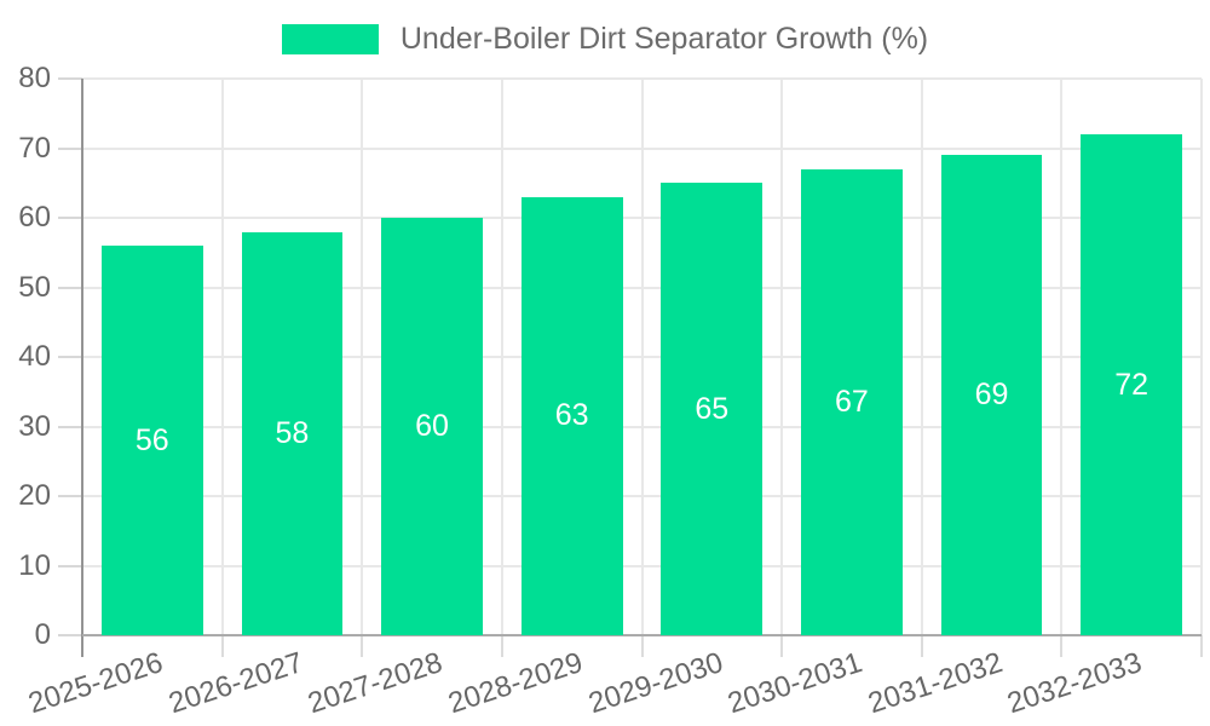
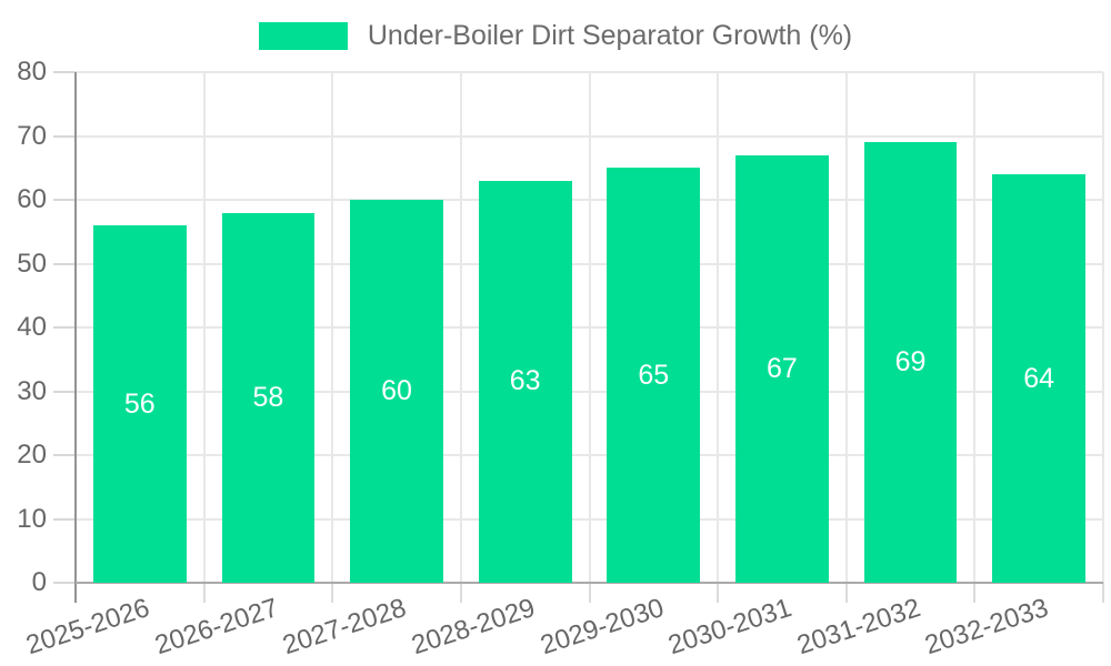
2032-2033: 72 -> 64
